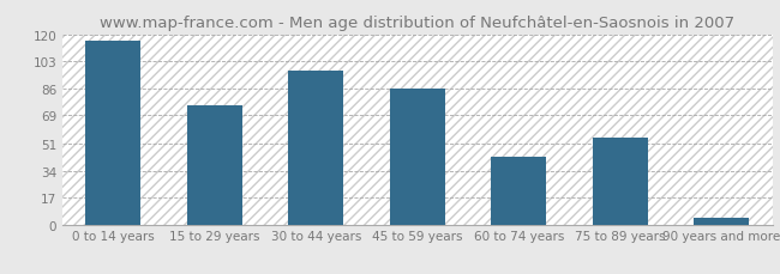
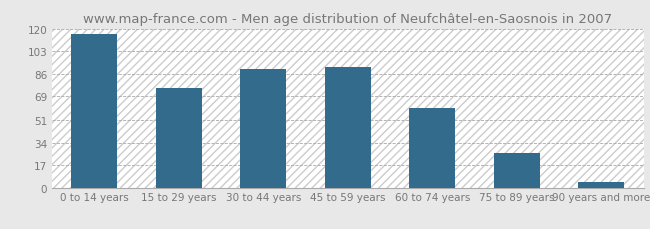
30 to 44 years: 97 -> 90
45 to 59 years: 86 -> 91
60 to 74 years: 43 -> 60
75 to 89 years: 55 -> 26
